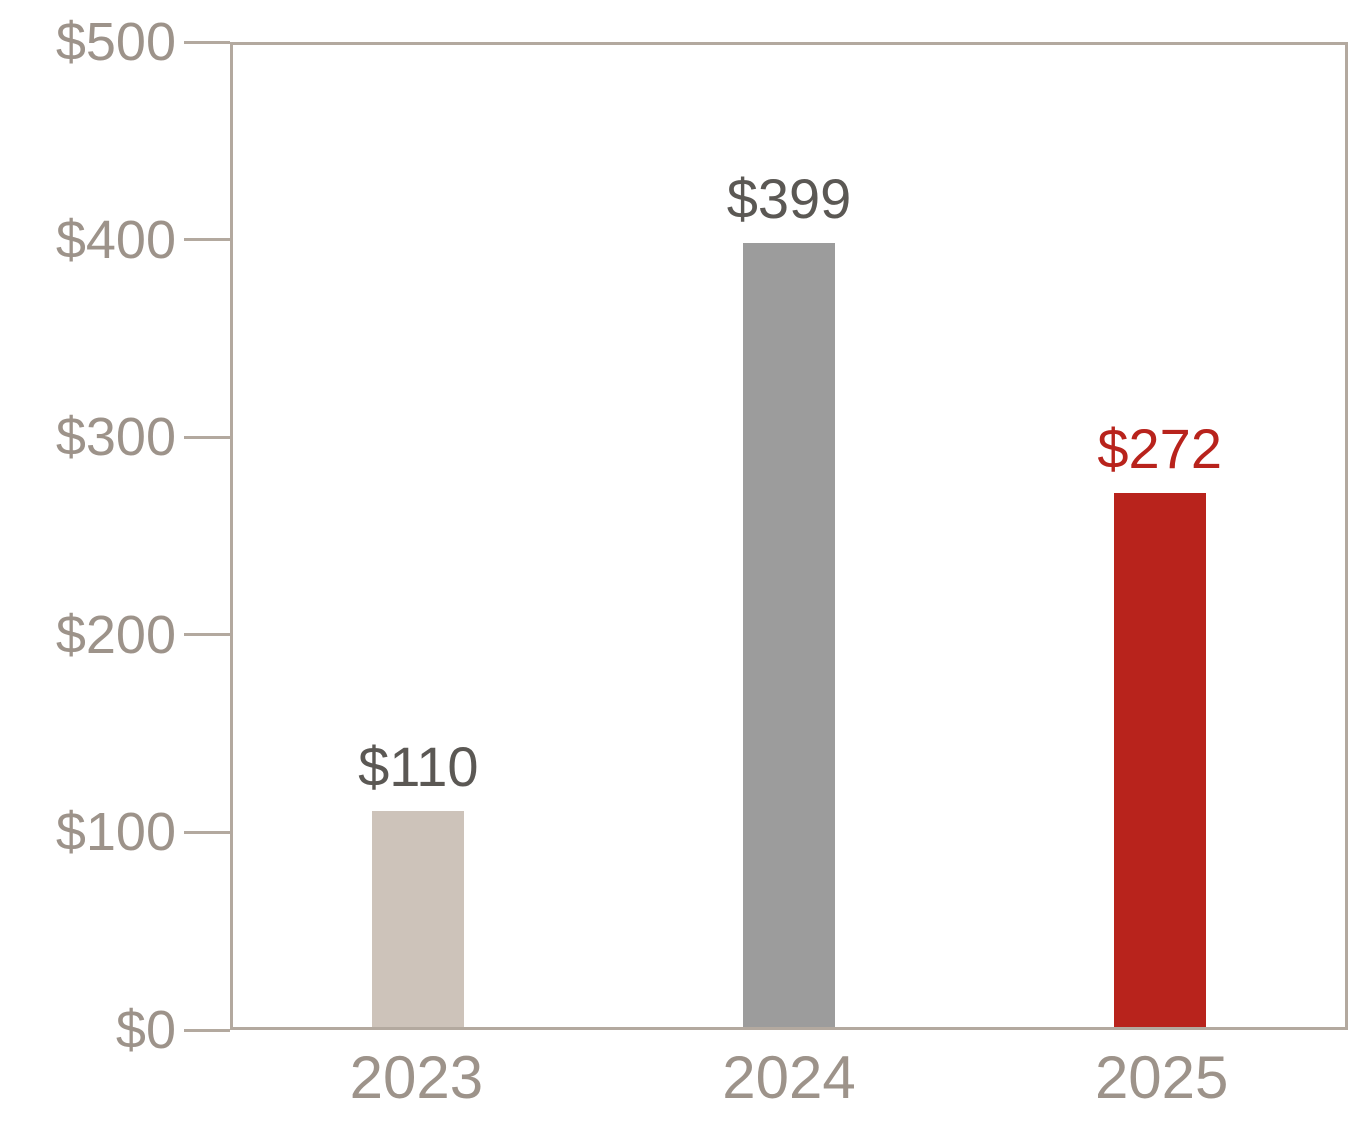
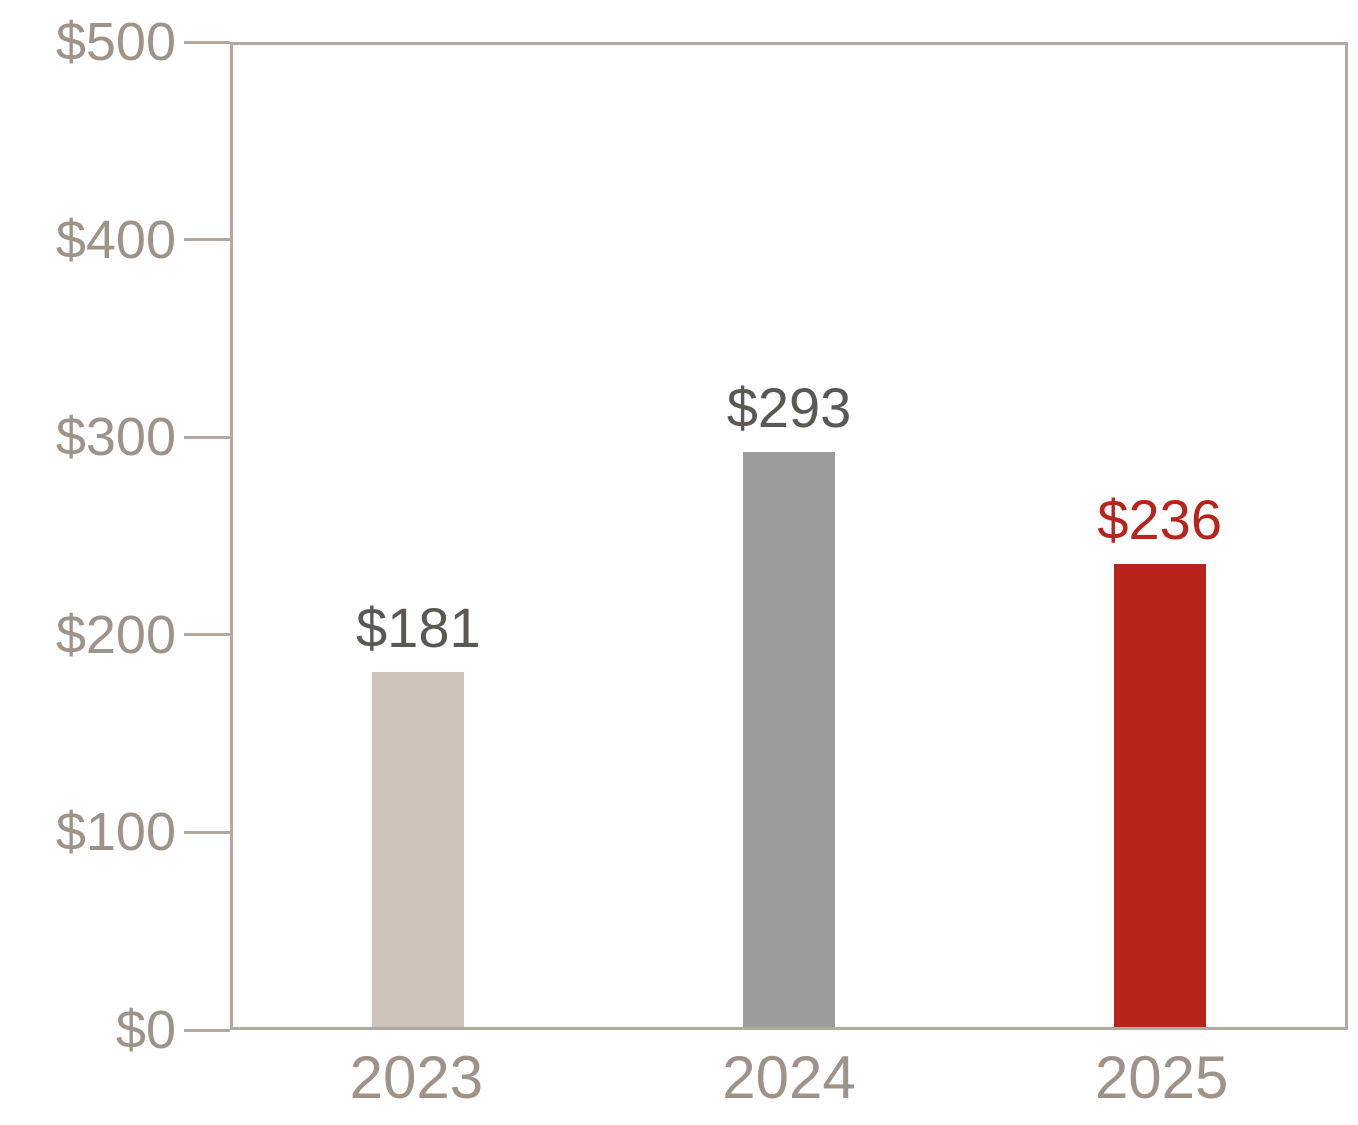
2023: $110 -> $181
2024: $399 -> $293
2025: $272 -> $236
